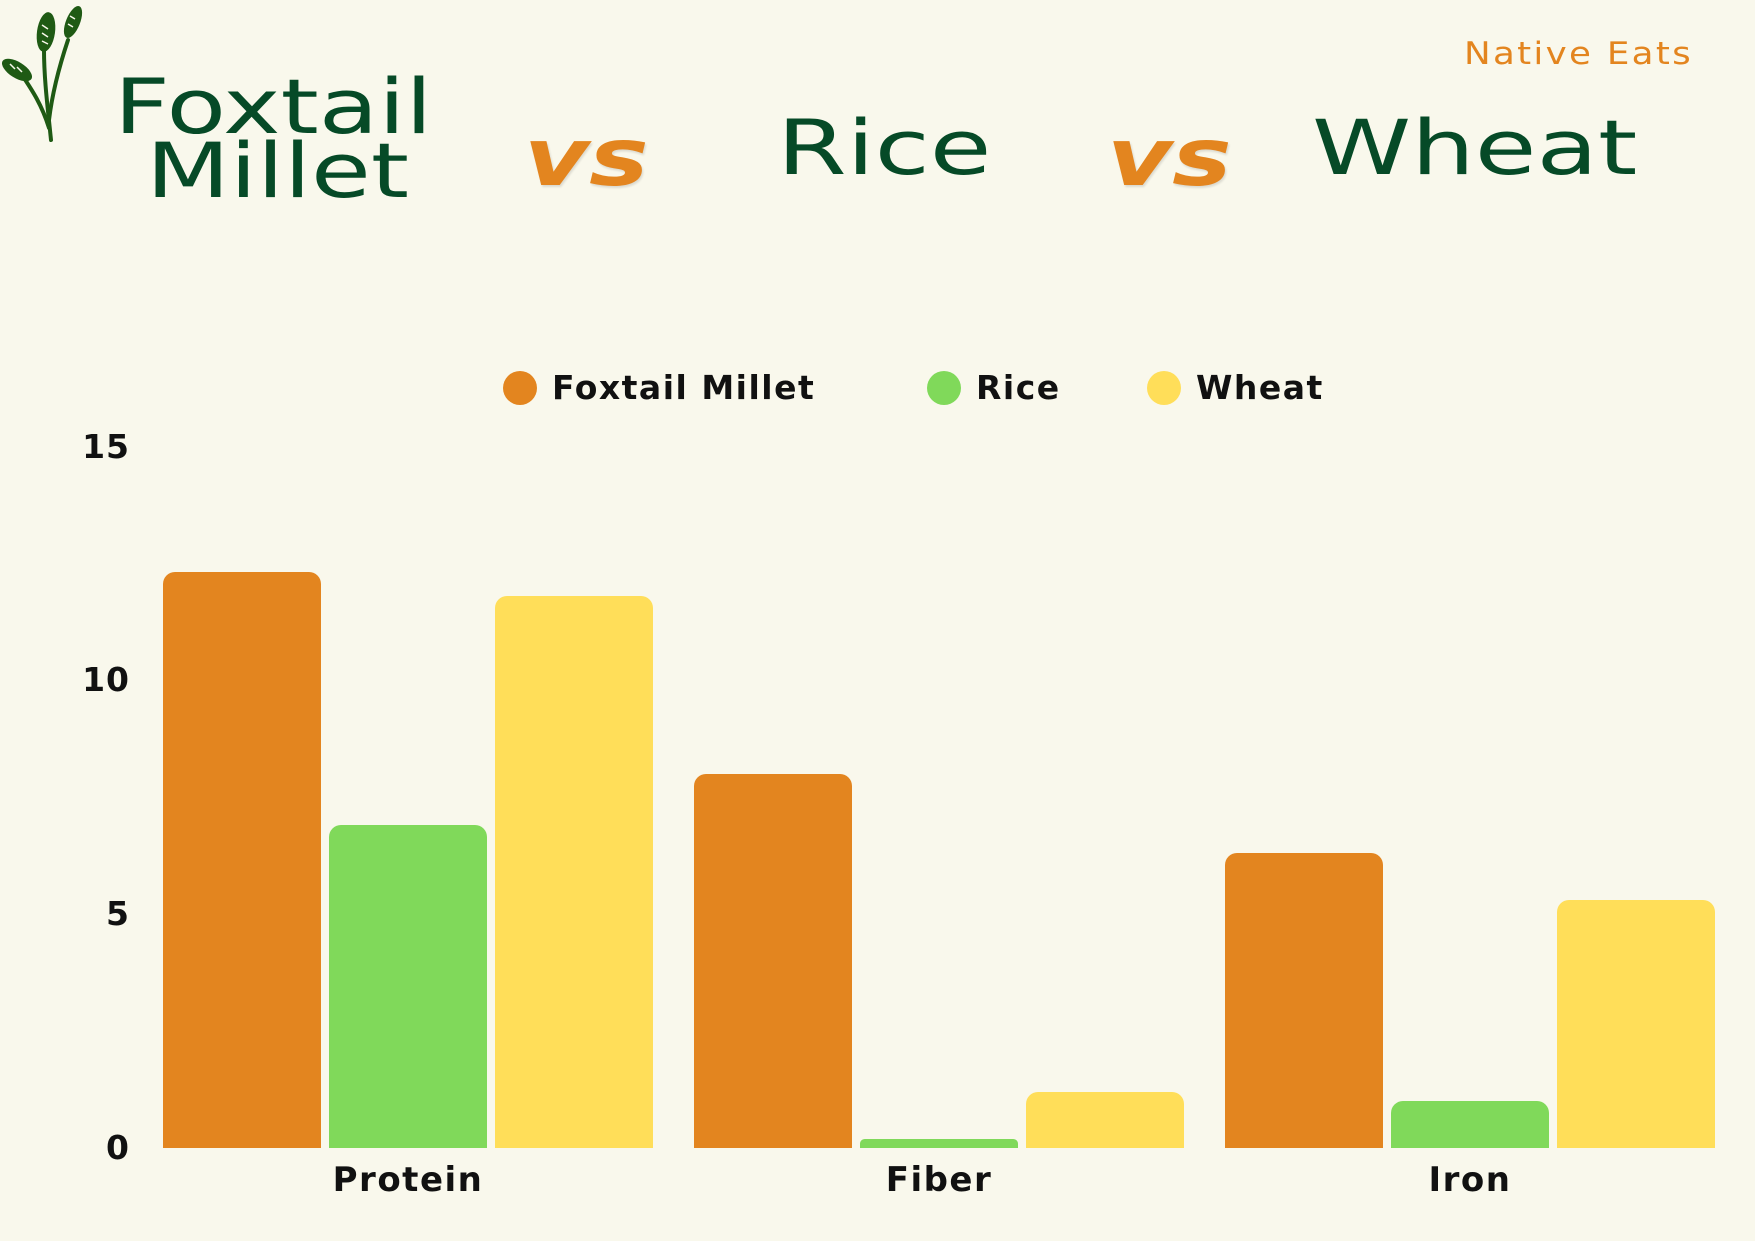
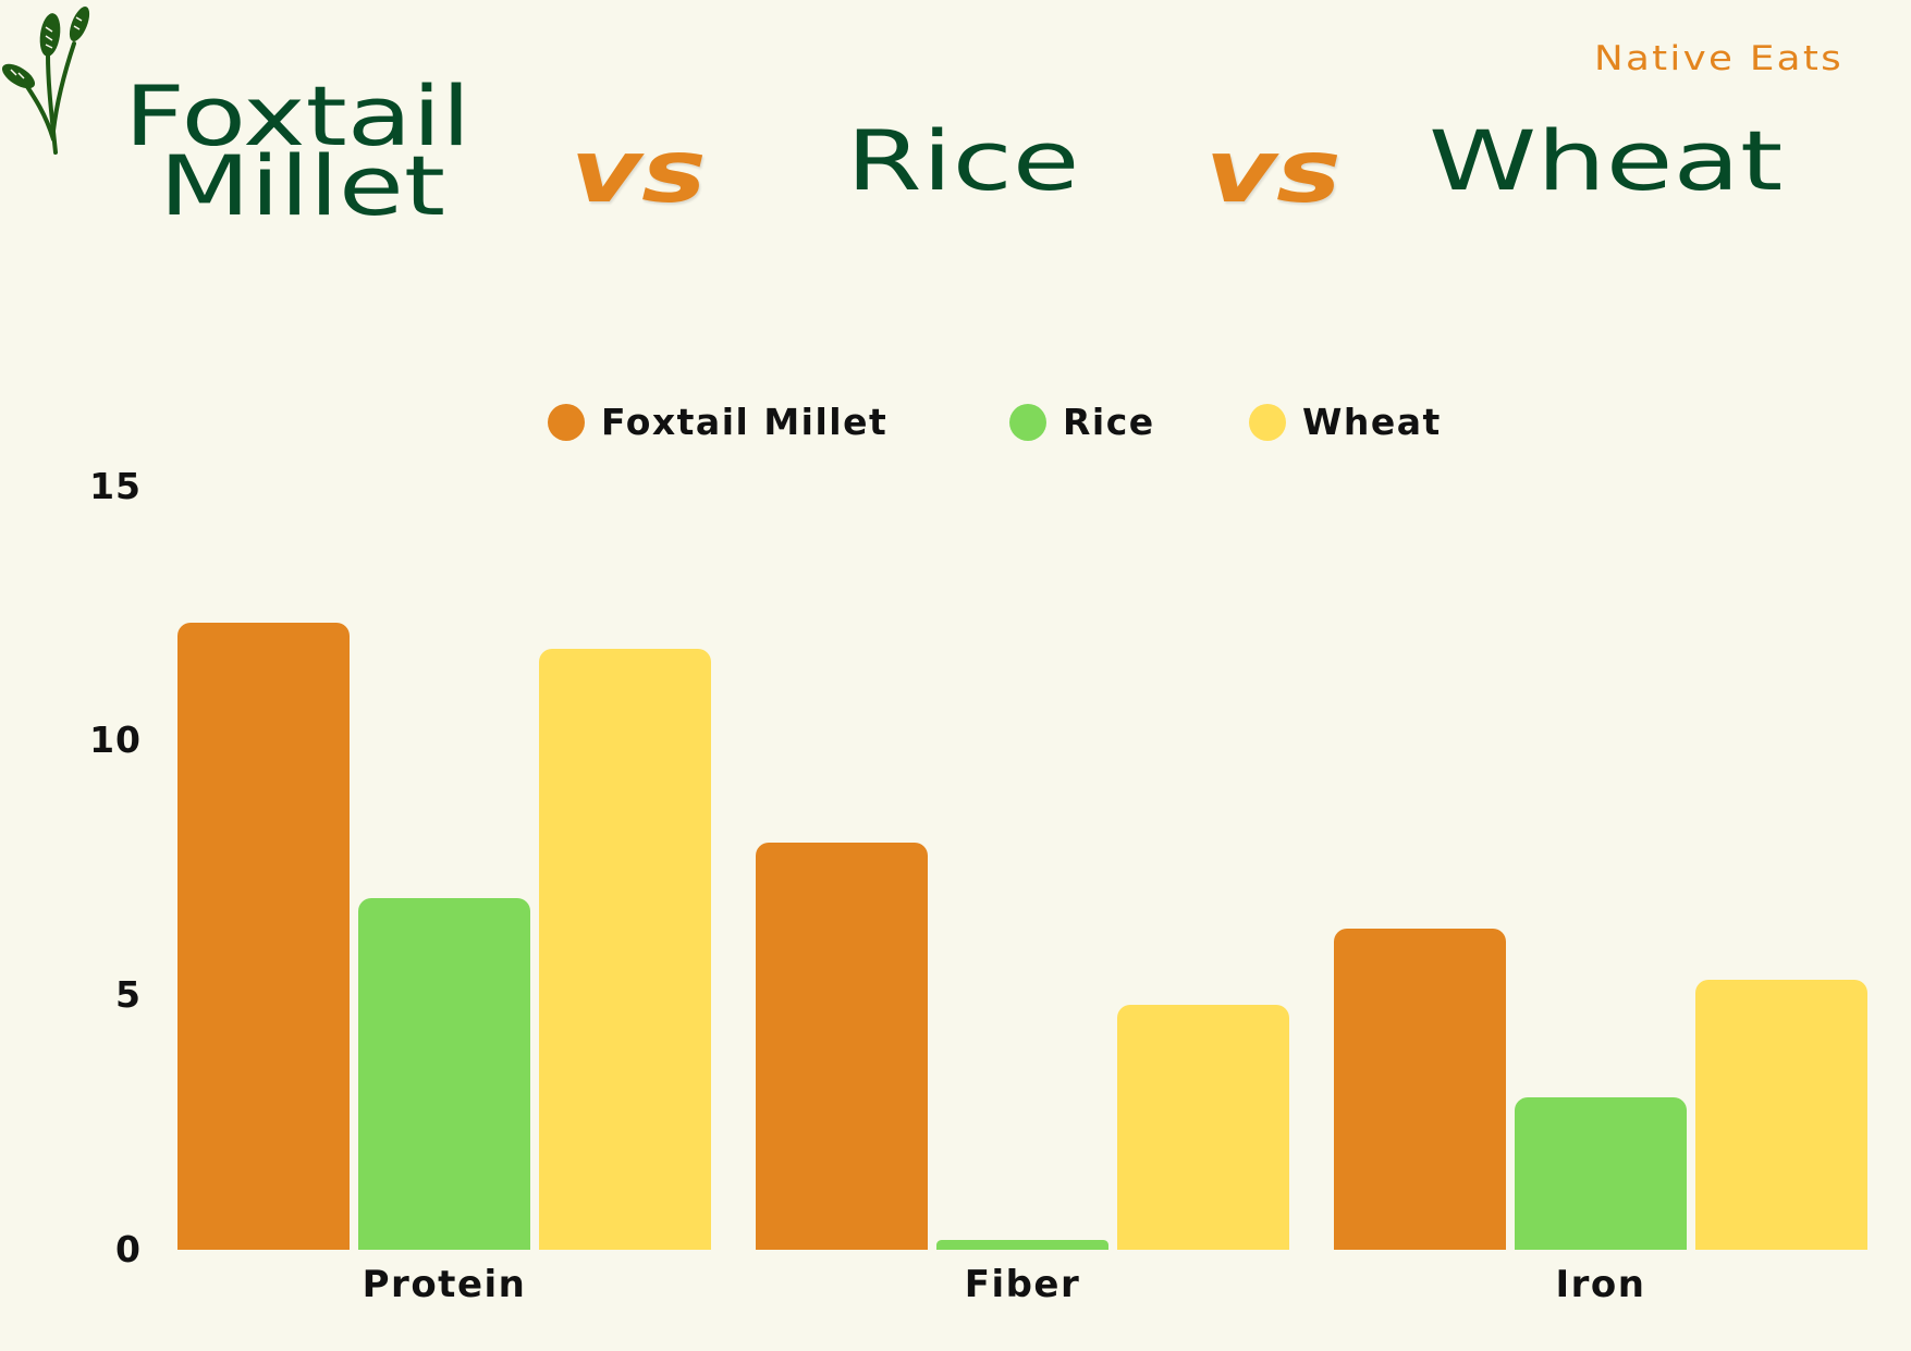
Wheat/Fiber: 1.2 -> 4.8
Rice/Iron: 1.0 -> 3.0
